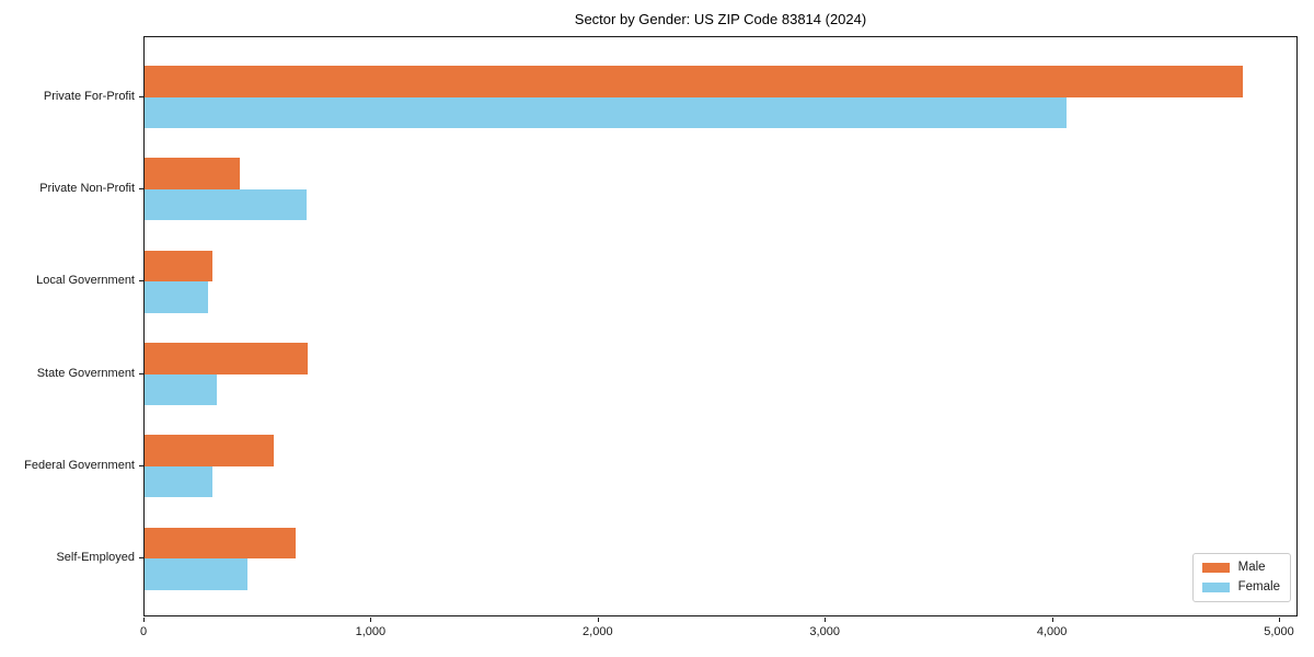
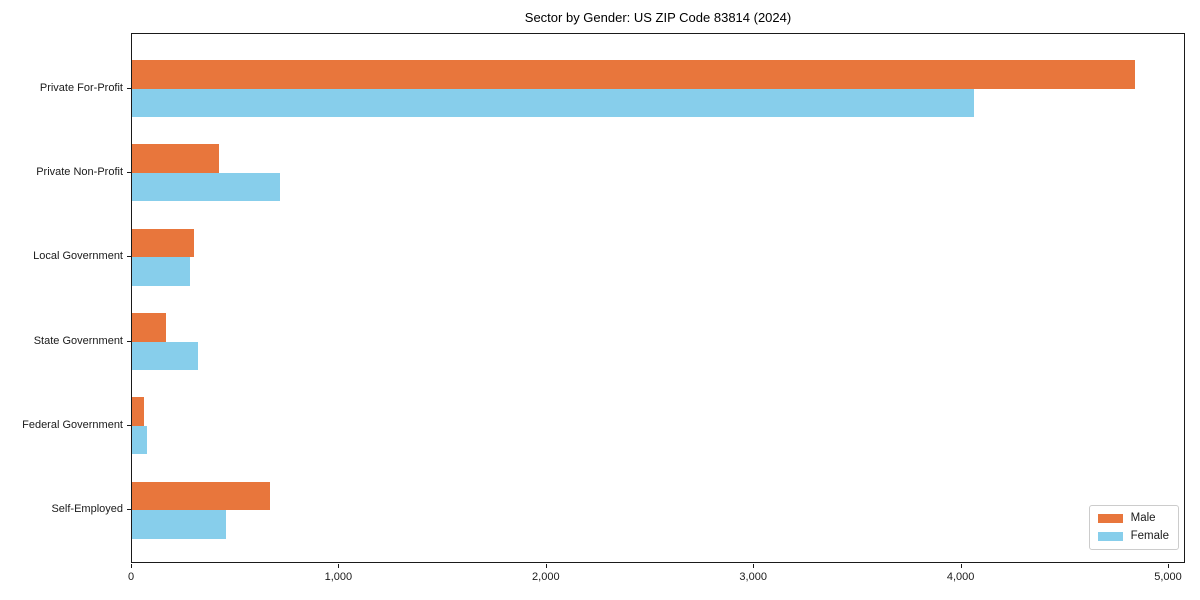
Male/State Government: 720 -> 160
Male/Federal Government: 570 -> 60
Female/Federal Government: 300 -> 70
